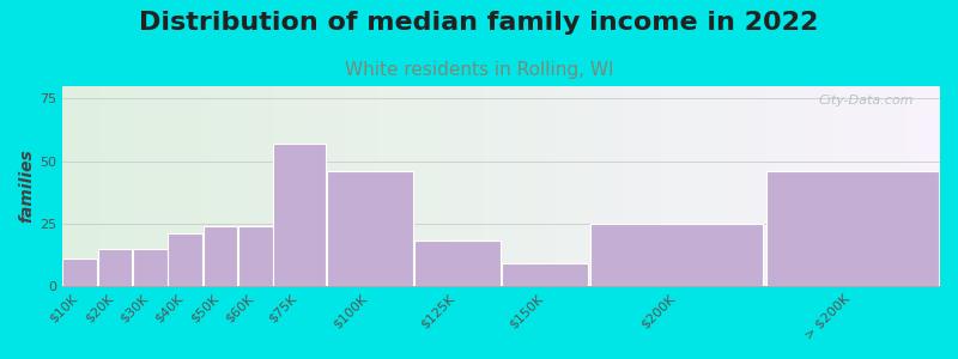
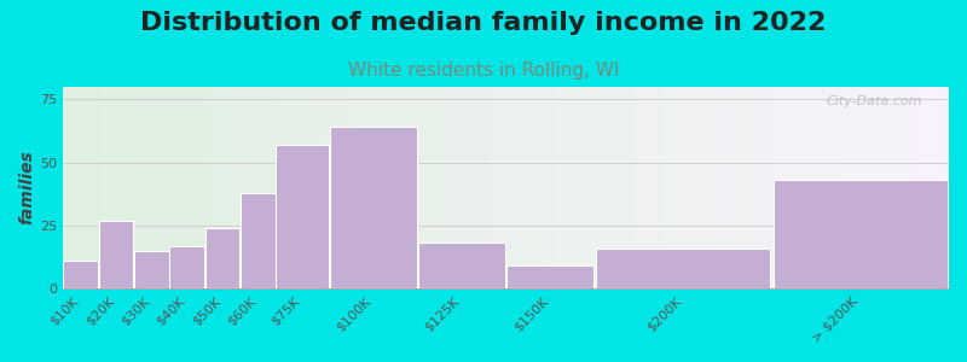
$20K: 15 -> 27
$40K: 21 -> 17
$60K: 24 -> 38
$100K: 46 -> 64
$200K: 25 -> 16
> $200K: 46 -> 43
